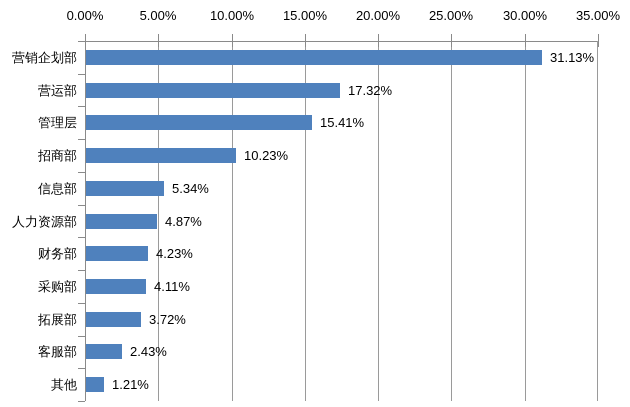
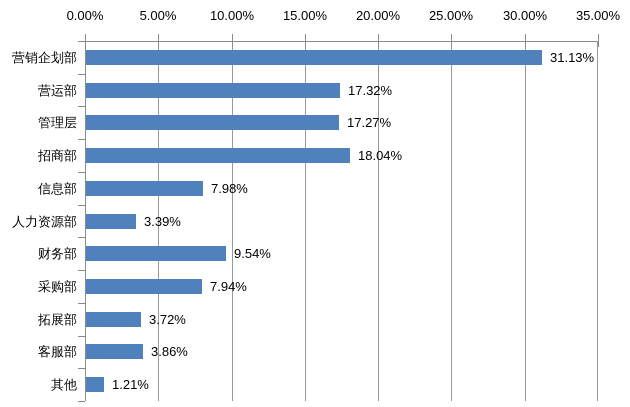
管理层: 15.41% -> 17.27%
招商部: 10.23% -> 18.04%
信息部: 5.34% -> 7.98%
人力资源部: 4.87% -> 3.39%
财务部: 4.23% -> 9.54%
采购部: 4.11% -> 7.94%
客服部: 2.43% -> 3.86%
